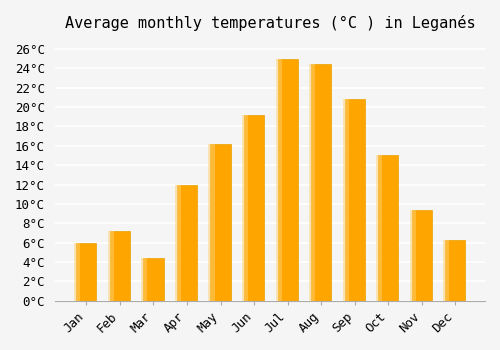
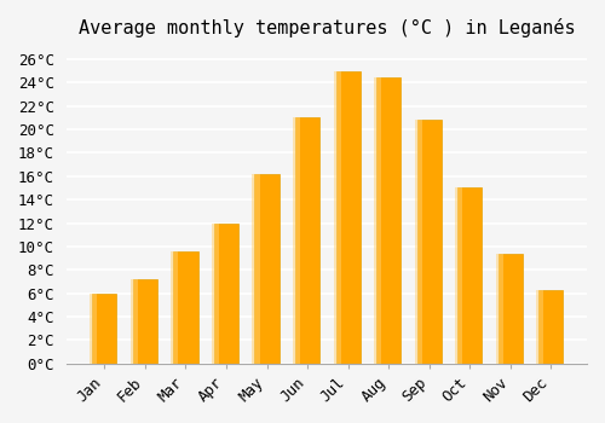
Mar: 4.4°C -> 9.6°C
Jun: 19.2°C -> 21.0°C
